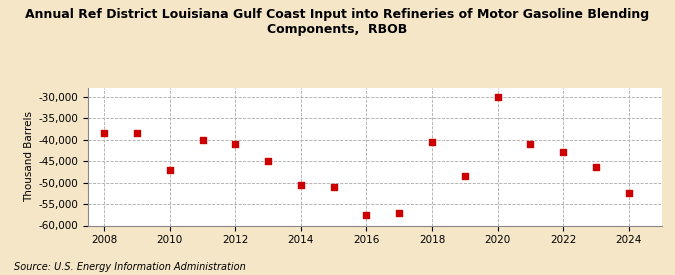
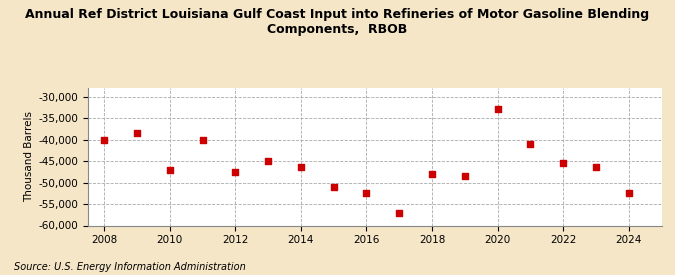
2008: -38,500 -> -40,000
2012: -41,000 -> -47,500
2014: -50,500 -> -46,500
2016: -57,500 -> -52,500
2018: -40,500 -> -48,000
2020: -30,000 -> -33,000
2022: -43,000 -> -45,500
